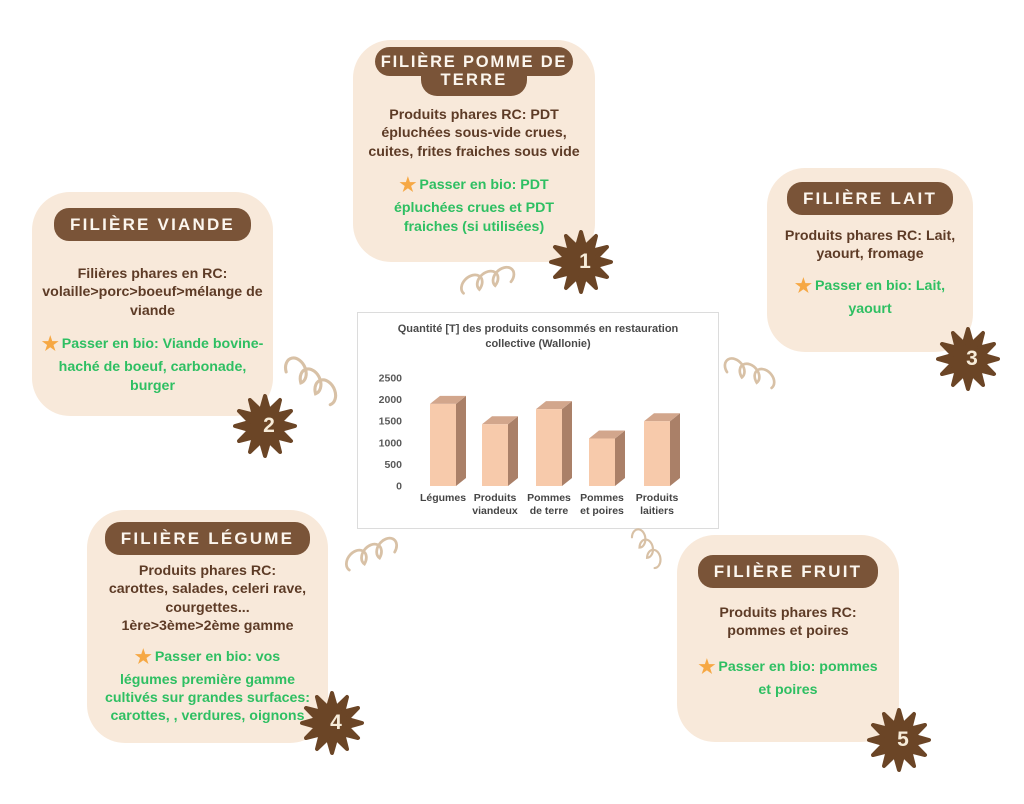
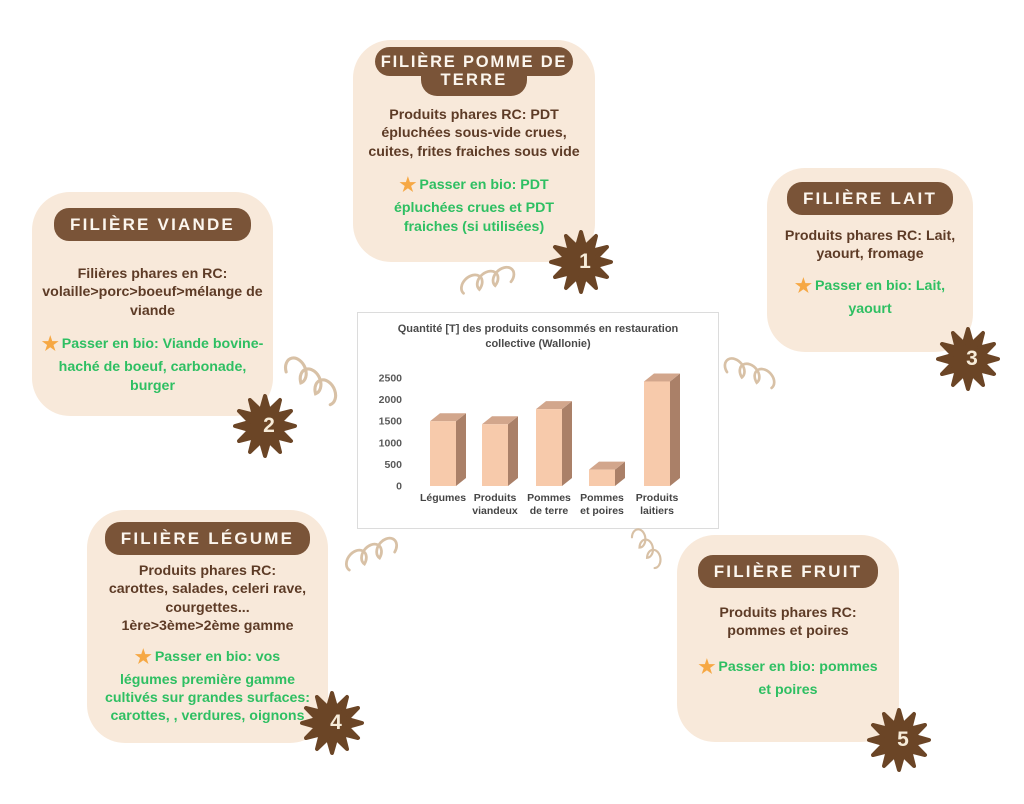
Légumes: 1900 -> 1500
Pommes et poires: 1100 -> 400
Produits laitiers: 1500 -> 2400
